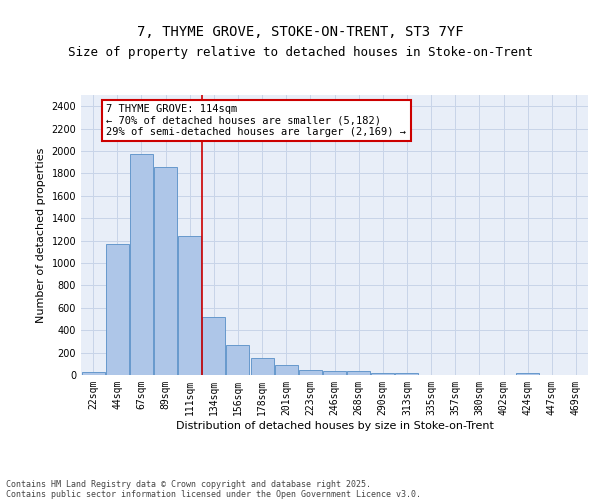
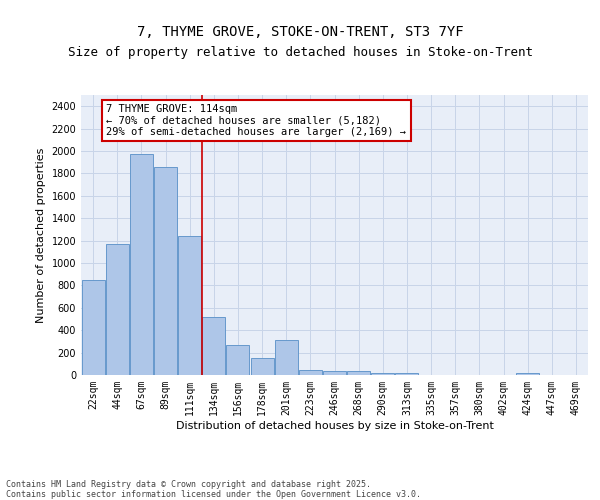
22sqm: 30 -> 850
201sqm: 90 -> 310
